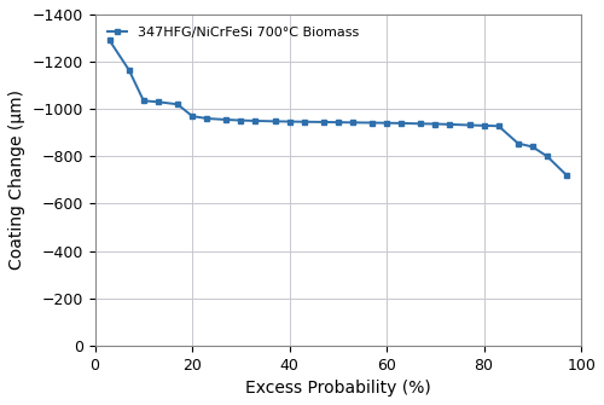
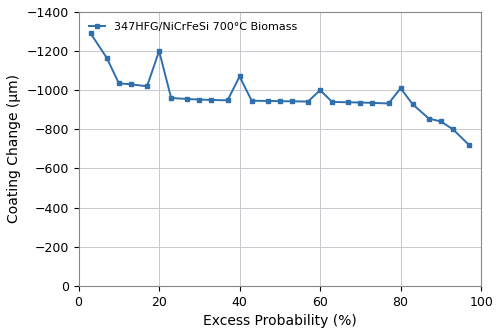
20: -970 -> -1200
40: -950 -> -1070
60: -940 -> -1000
80: -930 -> -1010
